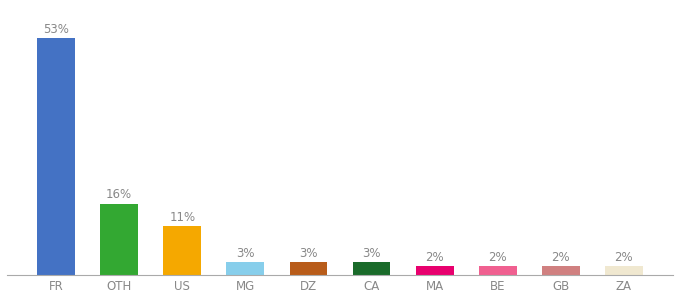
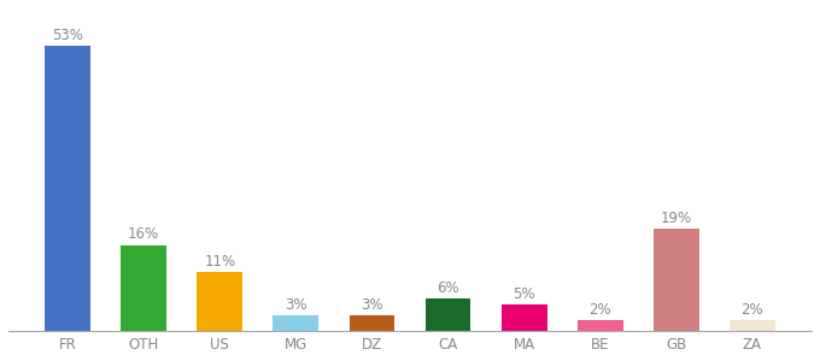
CA: 3% -> 6%
MA: 2% -> 5%
GB: 2% -> 19%
